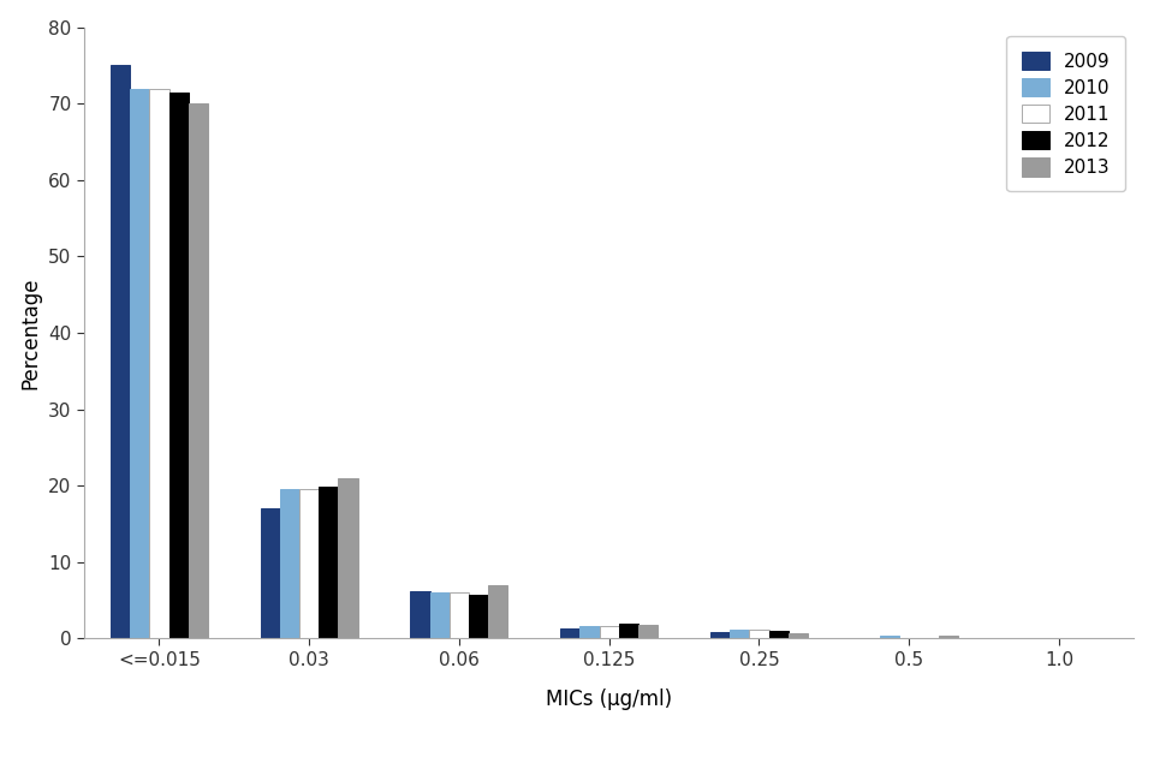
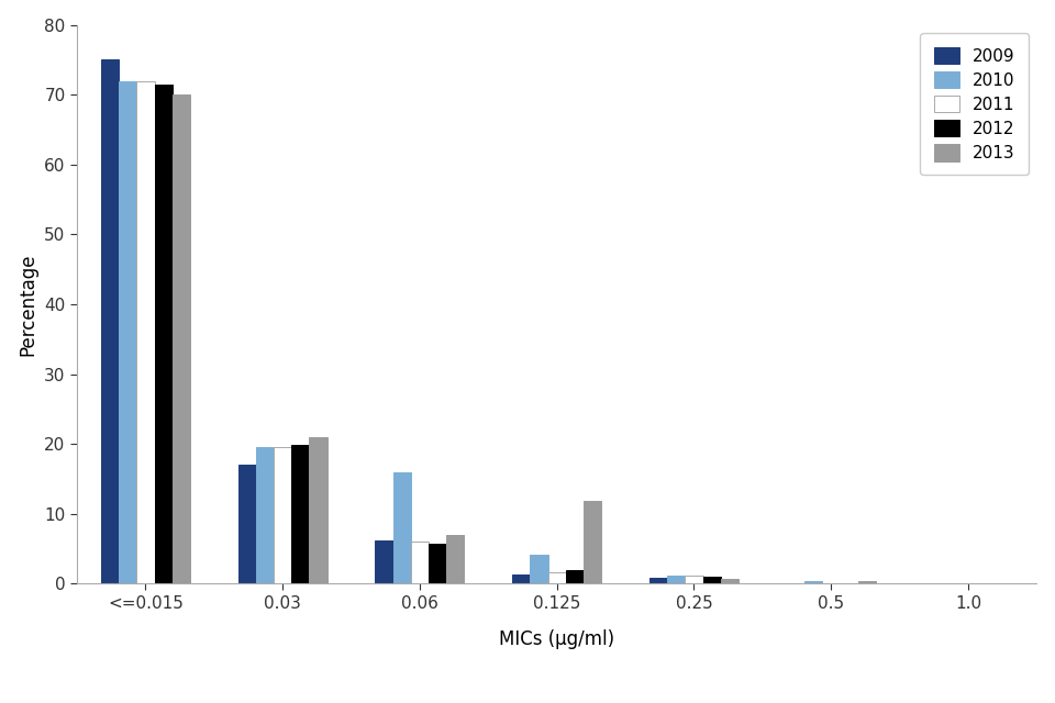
2010/0.06: 6.0 -> 16.0
2010/0.125: 1.6 -> 4.2
2013/0.125: 1.8 -> 11.8
